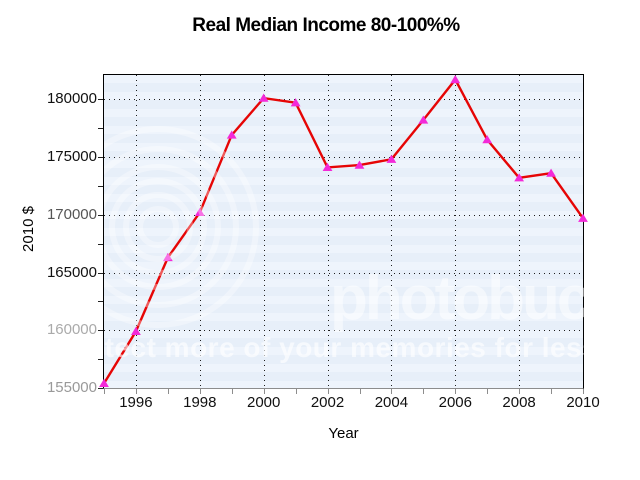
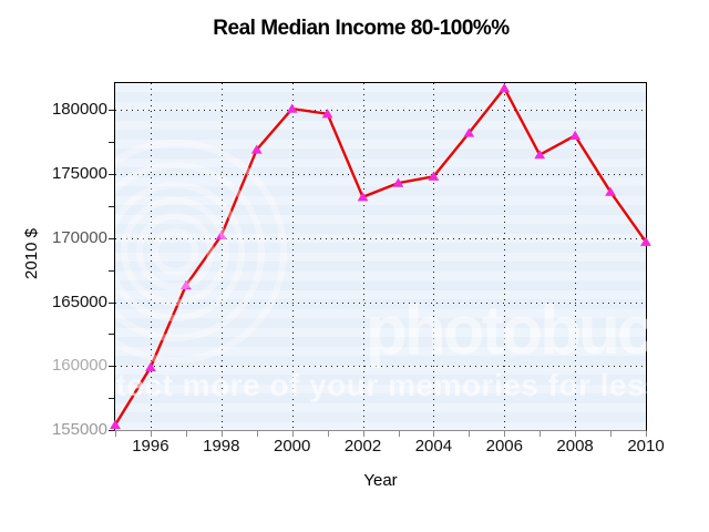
2002: 174100 -> 173200
2008: 173200 -> 178000
